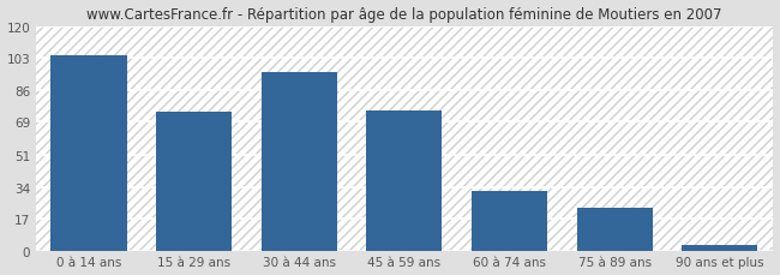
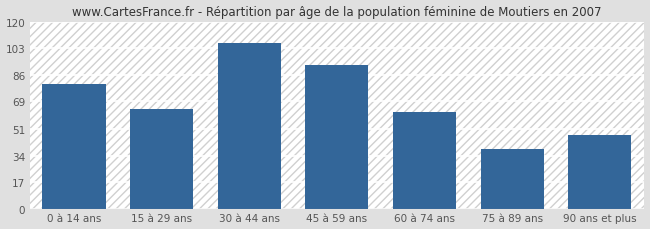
0 à 14 ans: 104 -> 80
15 à 29 ans: 74 -> 64
30 à 44 ans: 95 -> 106
45 à 59 ans: 75 -> 92
60 à 74 ans: 32 -> 62
75 à 89 ans: 23 -> 38
90 ans et plus: 3 -> 47
